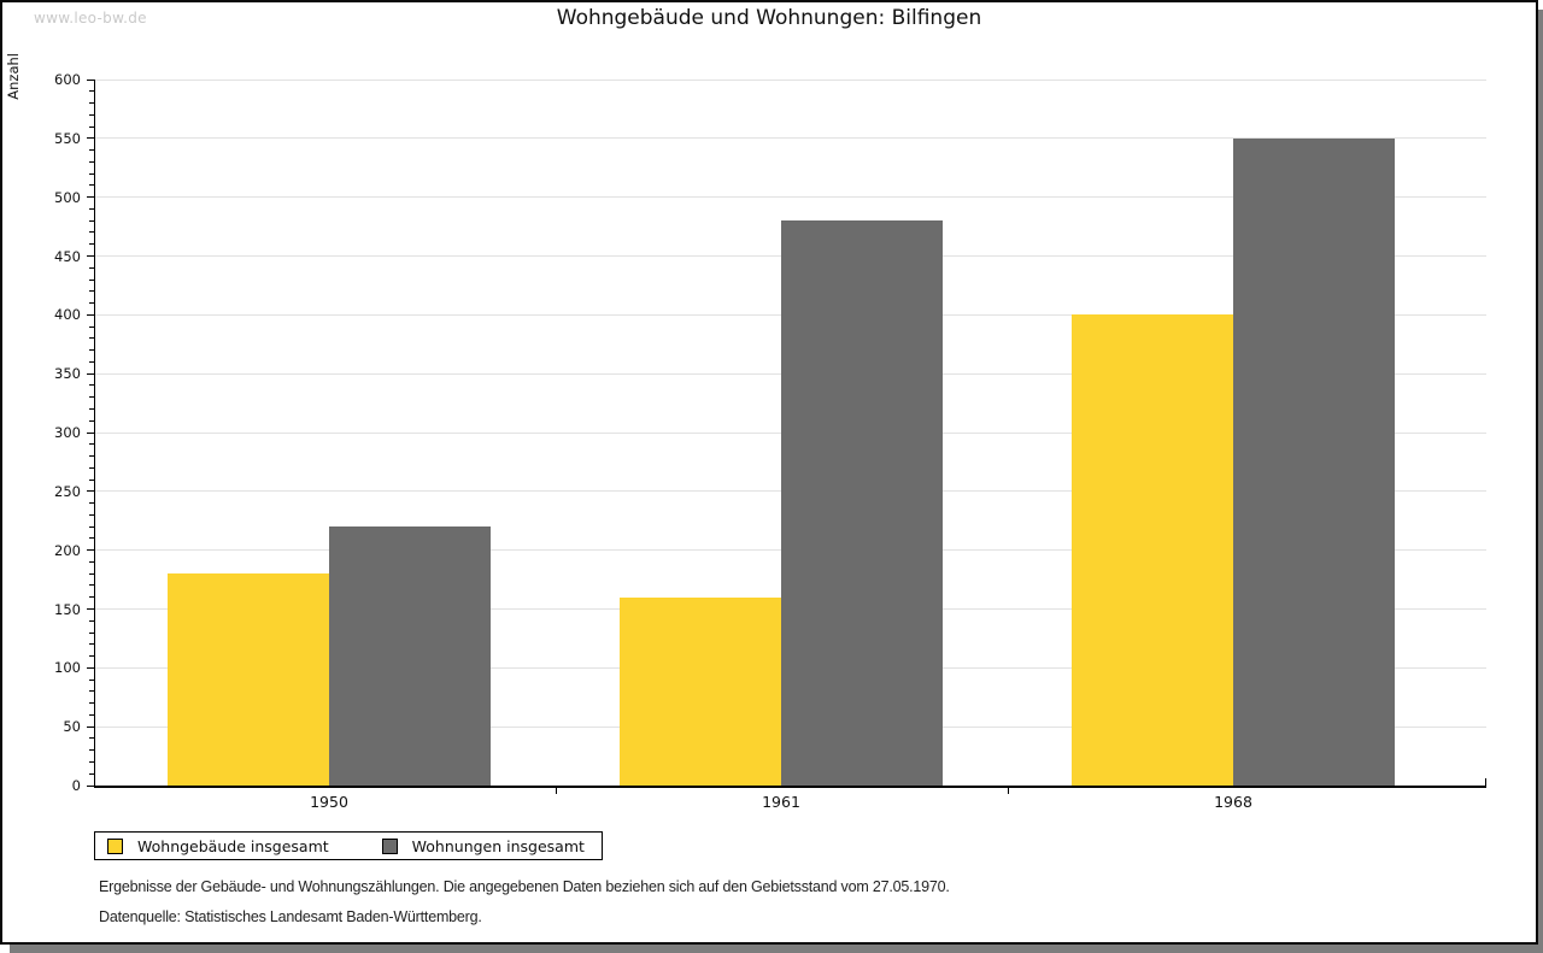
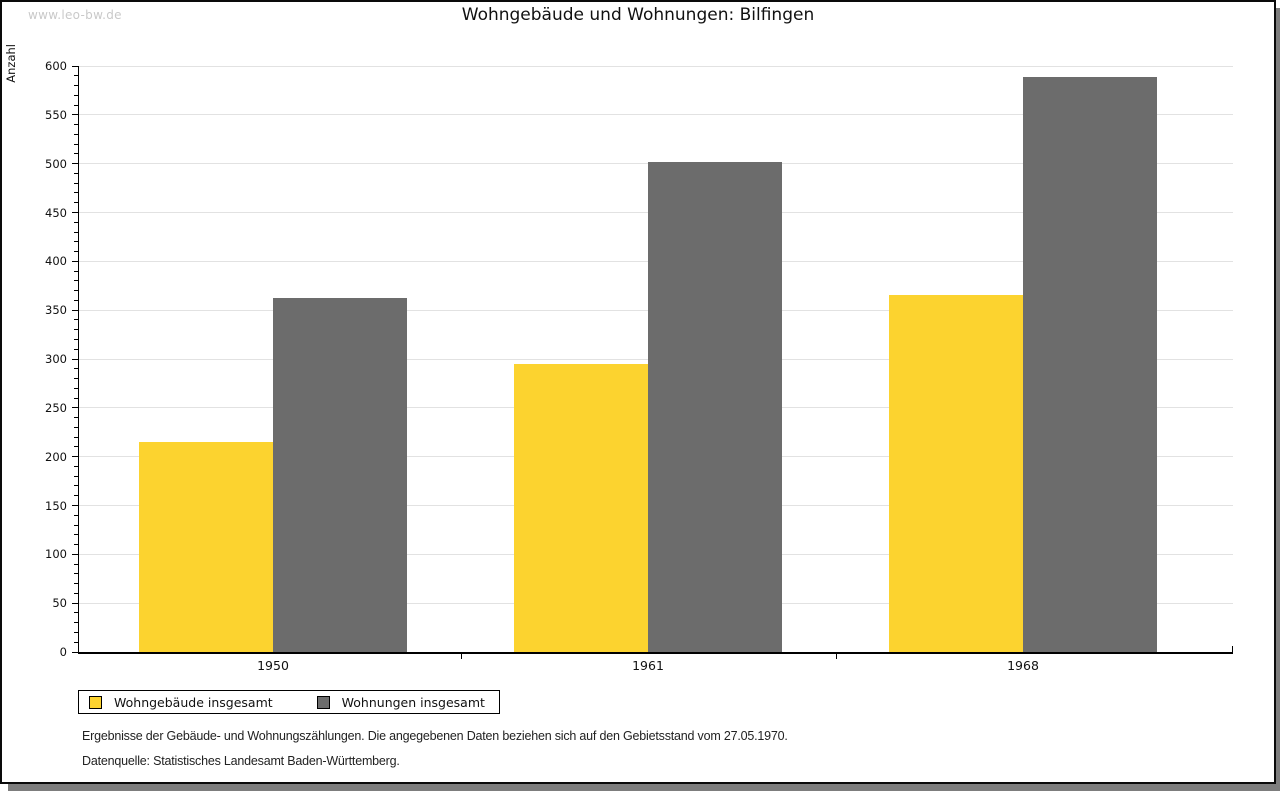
Wohngebäude insgesamt/1950: 180 -> 220
Wohnungen insgesamt/1950: 220 -> 360
Wohngebäude insgesamt/1961: 160 -> 300
Wohnungen insgesamt/1961: 480 -> 500
Wohngebäude insgesamt/1968: 400 -> 370
Wohnungen insgesamt/1968: 550 -> 590
